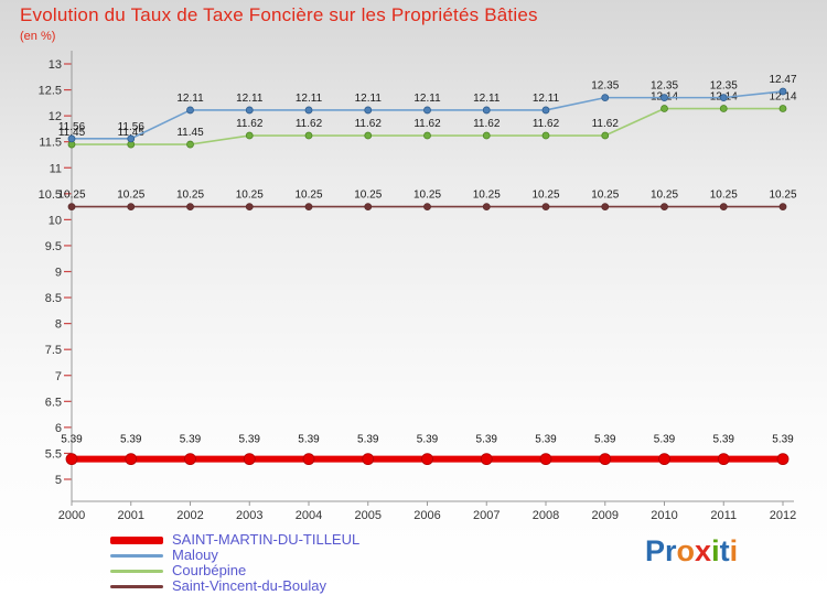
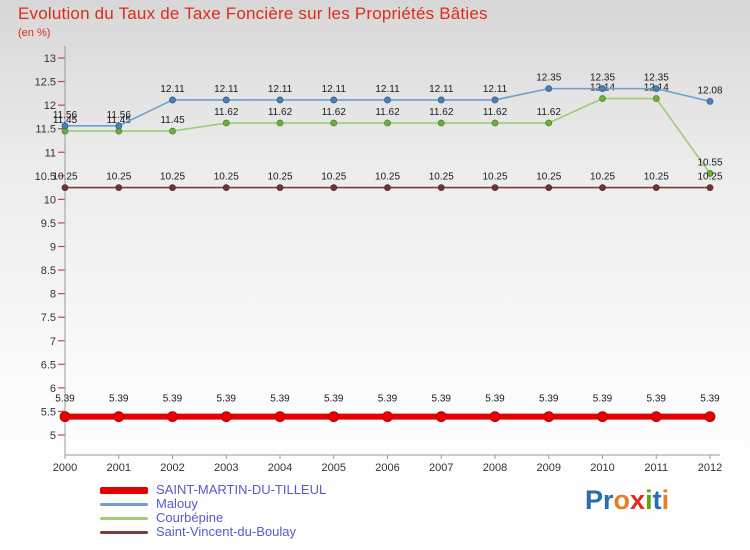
Malouy/2012: 12.47 -> 12.08
Courbépine/2012: 12.14 -> 10.55
